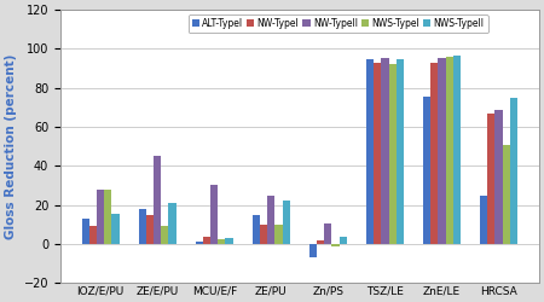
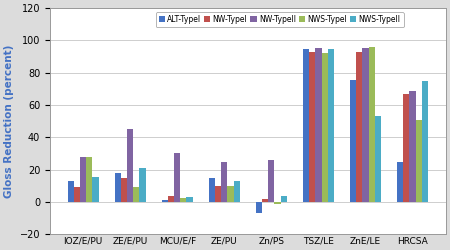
NWS-TypeII/ZE/PU: 22 -> 13
NW-TypeII/Zn/PS: 10 -> 26
NWS-TypeII/ZnE/LE: 96 -> 53
